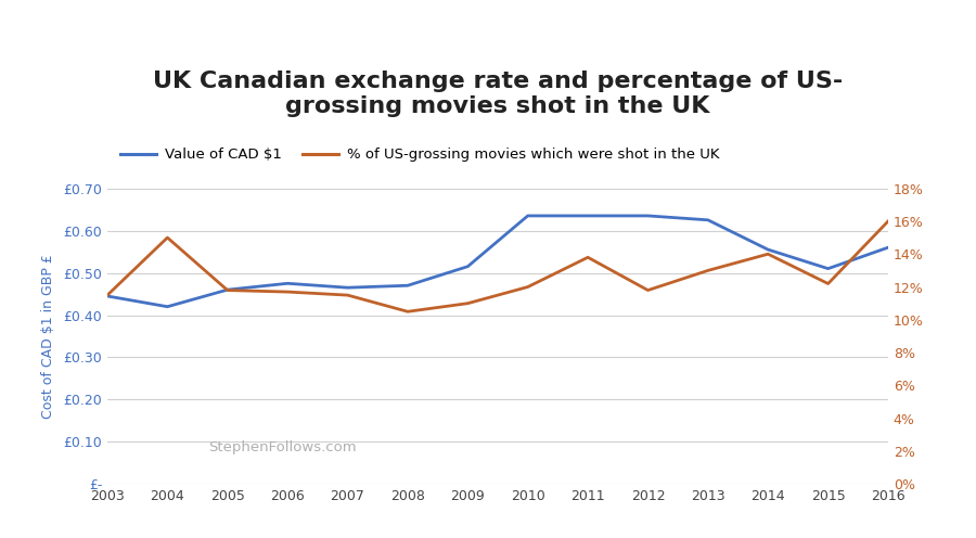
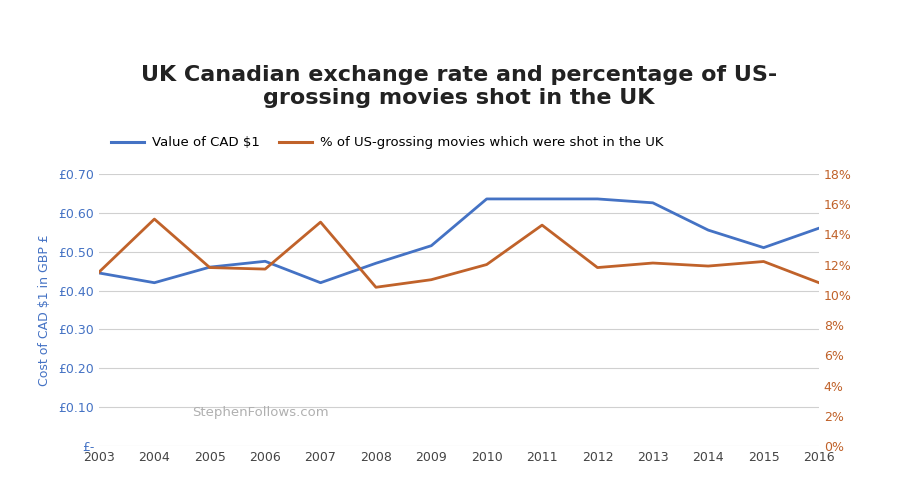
Value of CAD $1/2007: £0.465 -> £0.420
% of US-grossing movies which were shot in the UK/2007: 11.5% -> 14.8%
% of US-grossing movies which were shot in the UK/2011: 13.8% -> 14.6%
% of US-grossing movies which were shot in the UK/2013: 13.0% -> 12.1%
% of US-grossing movies which were shot in the UK/2014: 14.0% -> 11.9%
% of US-grossing movies which were shot in the UK/2016: 16.0% -> 10.8%
